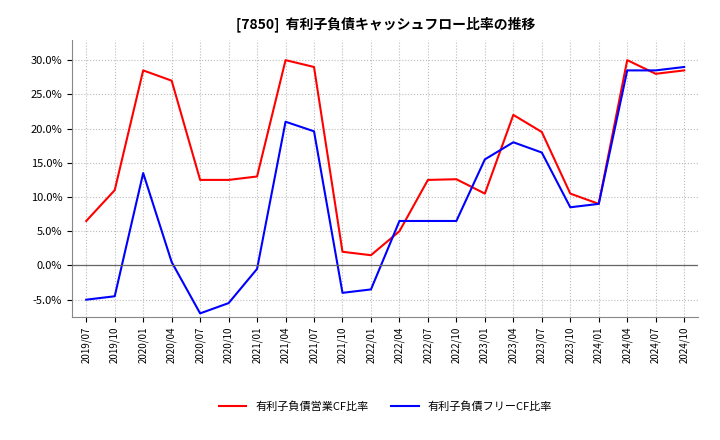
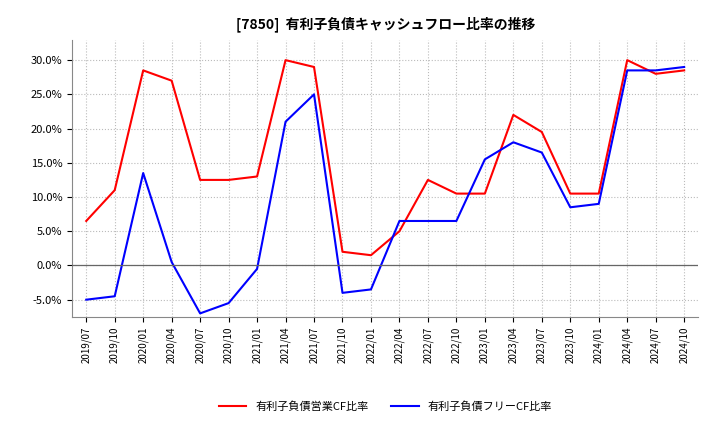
有利子負債フリーCF比率/2021/07: 19.6% -> 25.0%
有利子負債営業CF比率/2022/10: 12.6% -> 10.5%
有利子負債営業CF比率/2024/01: 9.0% -> 10.5%
